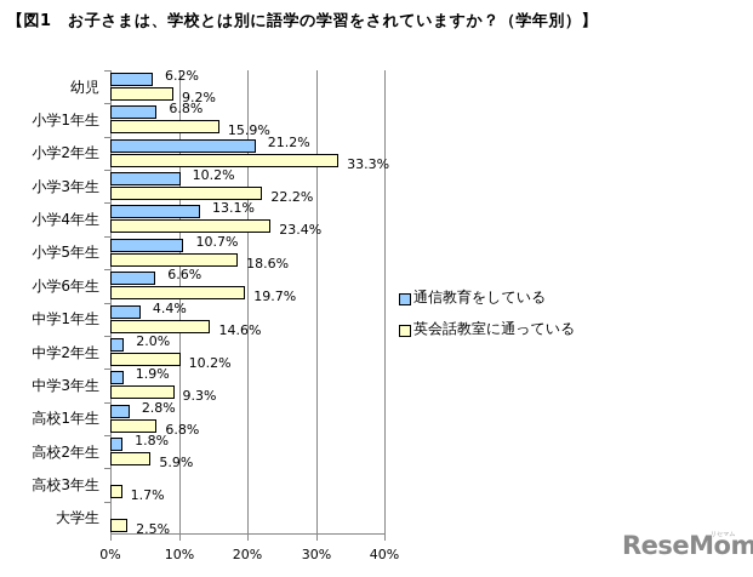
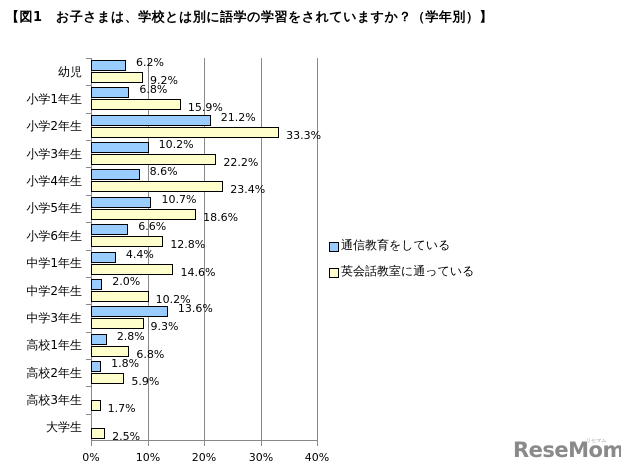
通信教育をしている/小学4年生: 13.1% -> 8.6%
英会話教室に通っている/小学6年生: 19.7% -> 12.8%
通信教育をしている/中学3年生: 1.9% -> 13.6%
